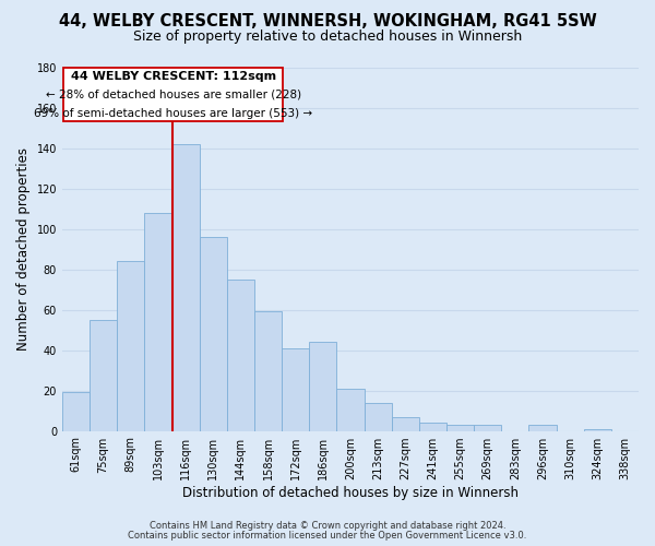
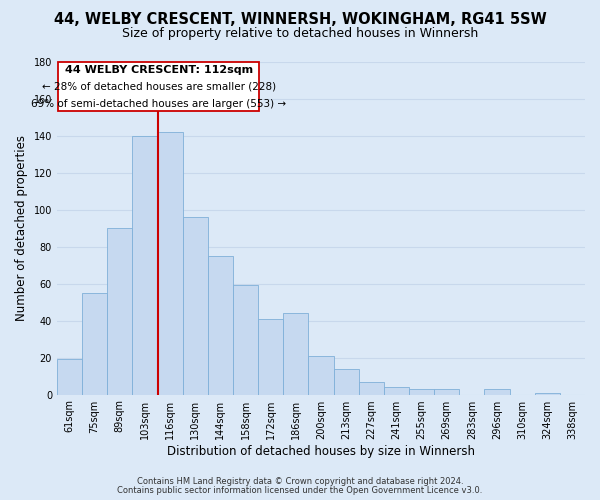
89sqm: 84 -> 90
103sqm: 108 -> 140
